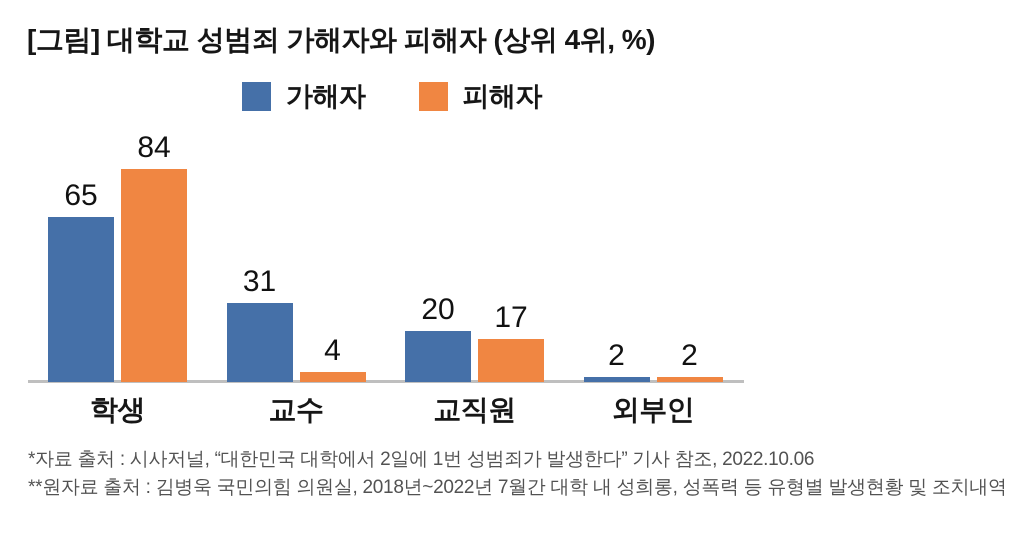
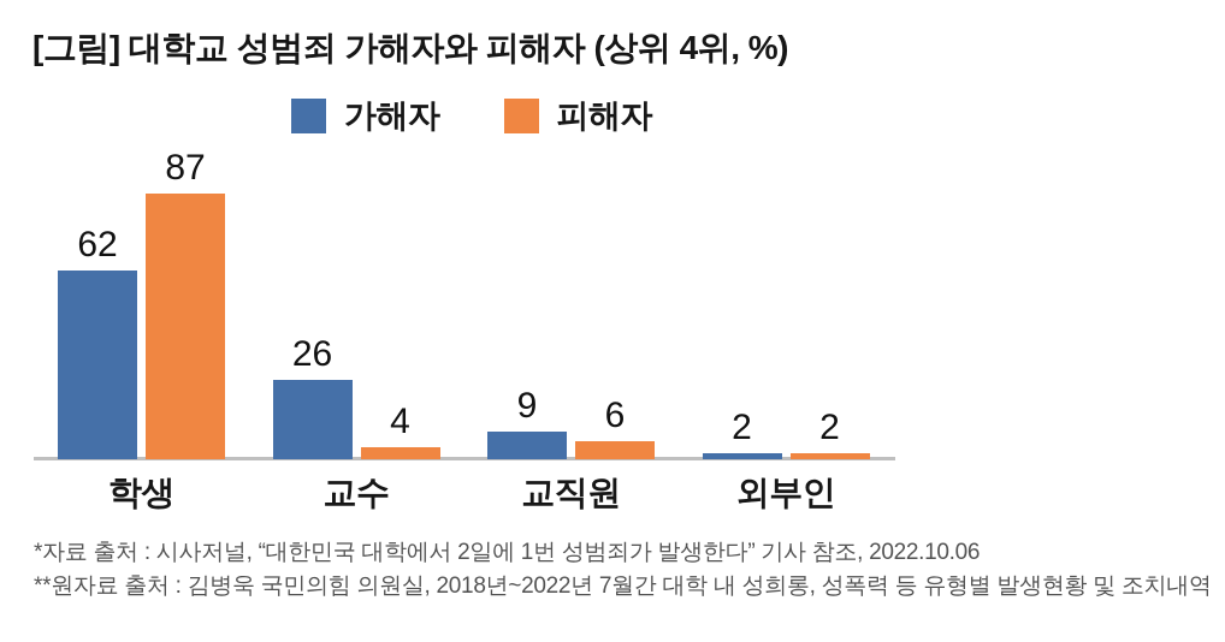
가해자/학생: 65 -> 62
피해자/학생: 84 -> 87
가해자/교수: 31 -> 26
가해자/교직원: 20 -> 9
피해자/교직원: 17 -> 6
